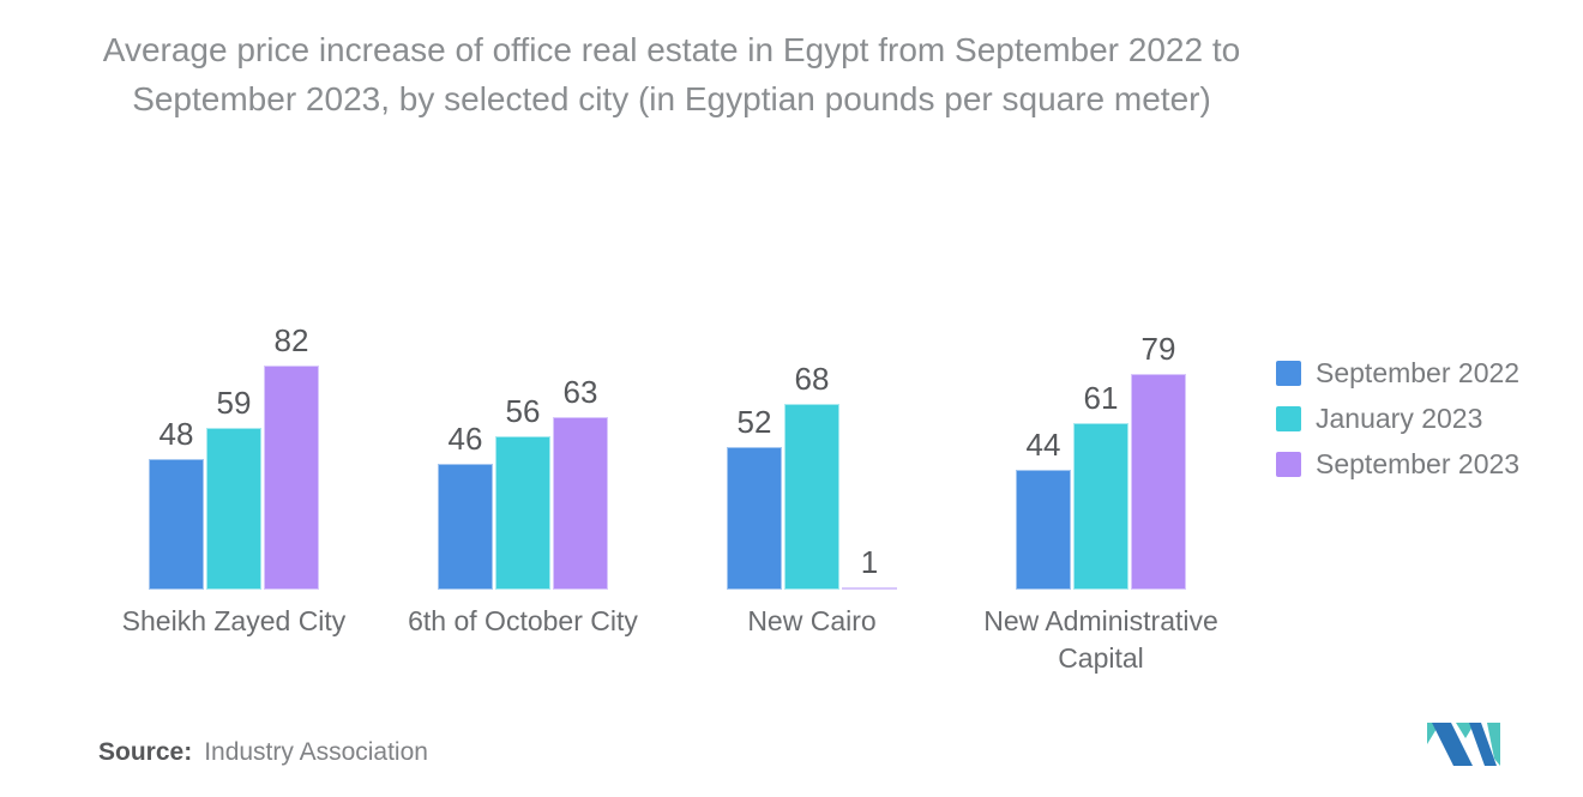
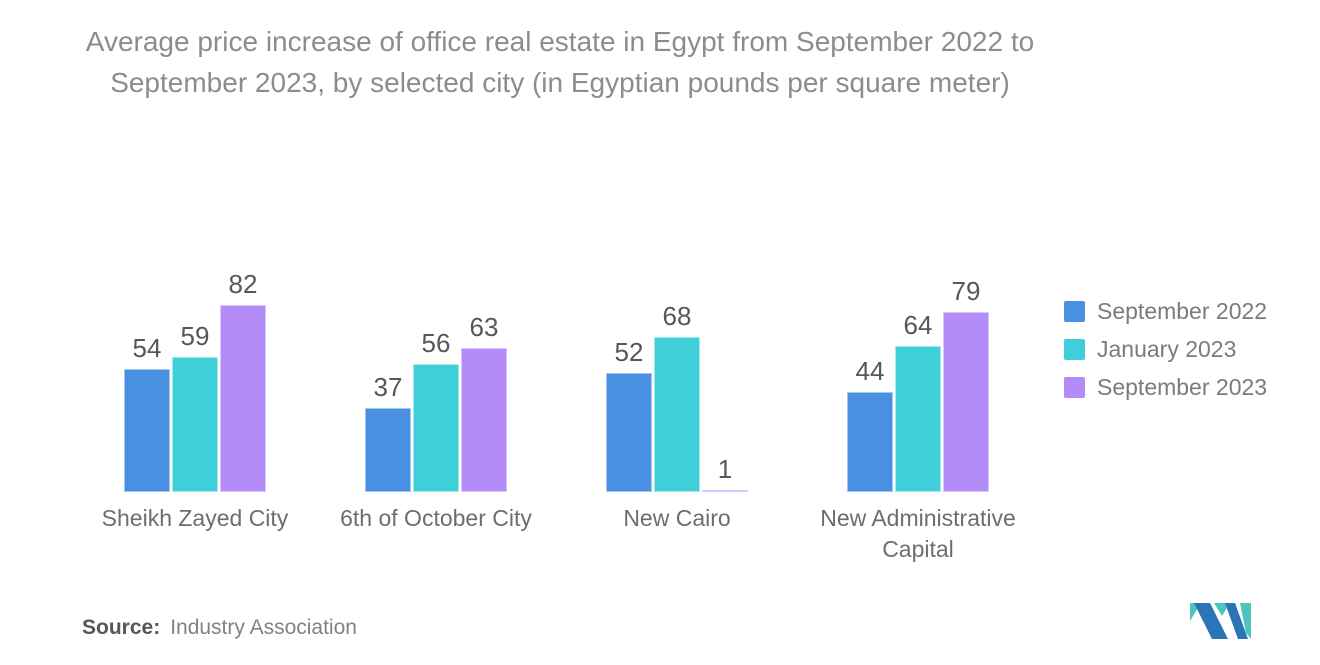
September 2022/Sheikh Zayed City: 48 -> 54
September 2022/6th of October City: 46 -> 37
January 2023/New Administrative Capital: 61 -> 64
